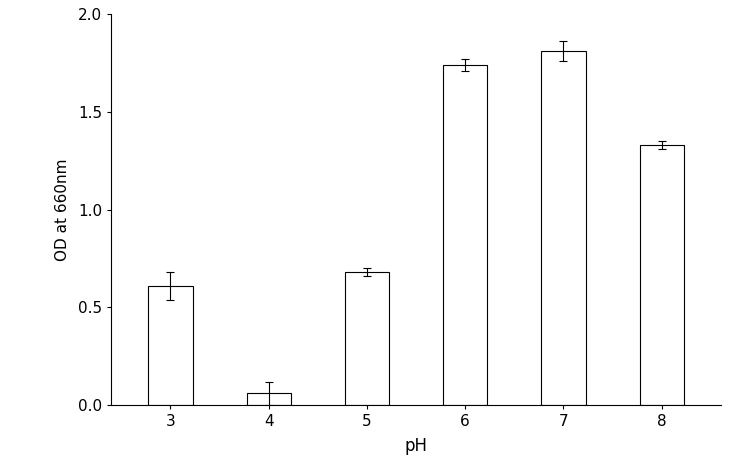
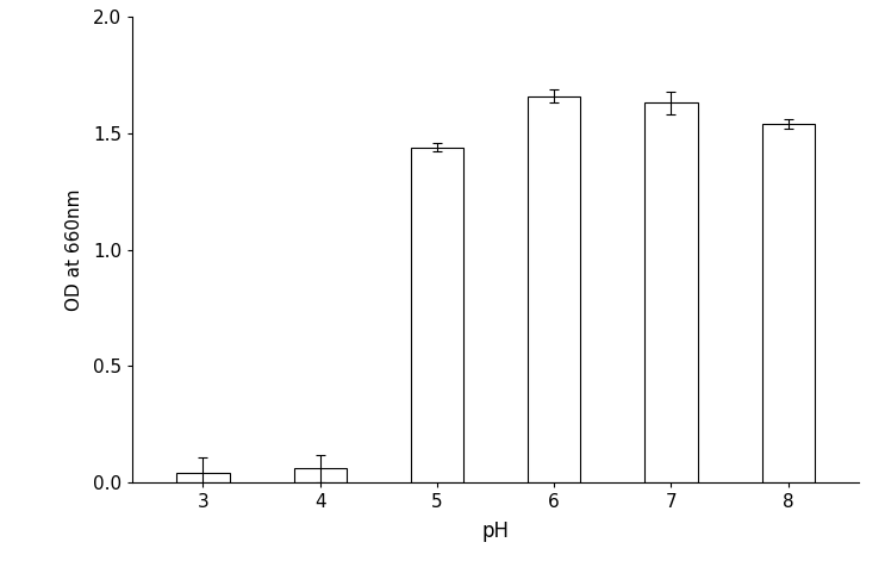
3: 0.61 -> 0.04
5: 0.68 -> 1.44
6: 1.74 -> 1.66
7: 1.81 -> 1.63
8: 1.33 -> 1.54
